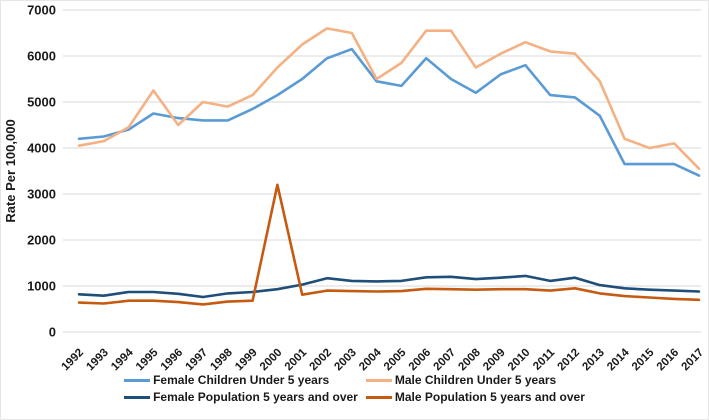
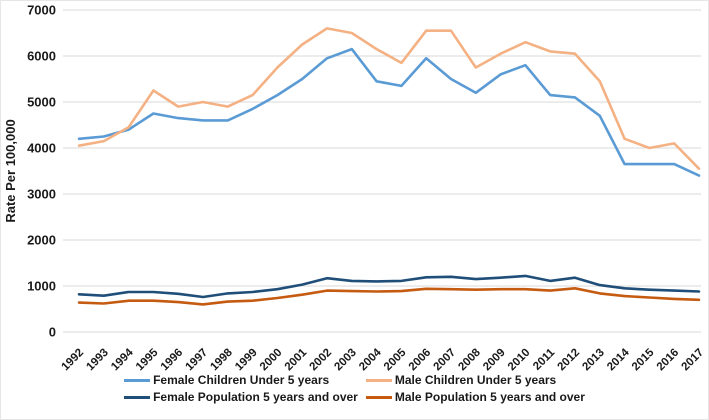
Male Children Under 5 years/1996: 4500 -> 4900
Male Population 5 years and over/2000: 3200 -> 700
Male Children Under 5 years/2004: 5500 -> 6200
